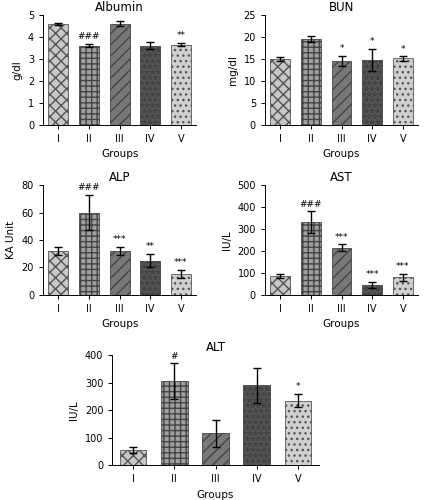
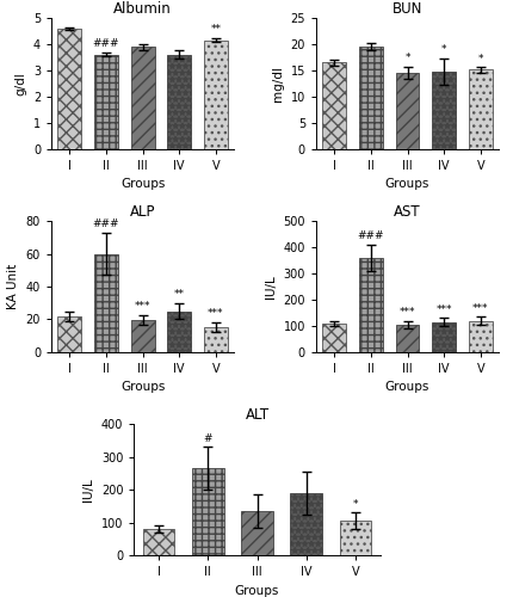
Albumin/III: 4.60 -> 3.90
Albumin/V: 3.65 -> 4.15
BUN/I: 15.0 -> 16.5
ALP/I: 32 -> 22
ALP/III: 32 -> 20
AST/I: 85 -> 110
AST/II: 330 -> 360
AST/III: 215 -> 105
AST/IV: 45 -> 115
AST/V: 80 -> 120
ALT/I: 55 -> 80
ALT/II: 305 -> 265
ALT/III: 115 -> 135
ALT/IV: 290 -> 190
ALT/V: 235 -> 105
